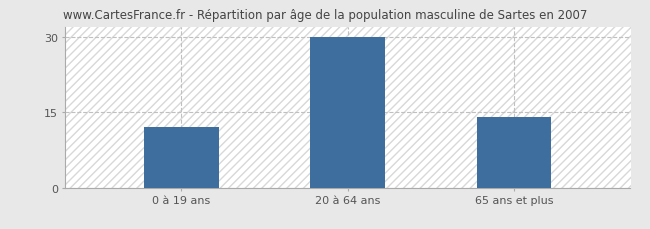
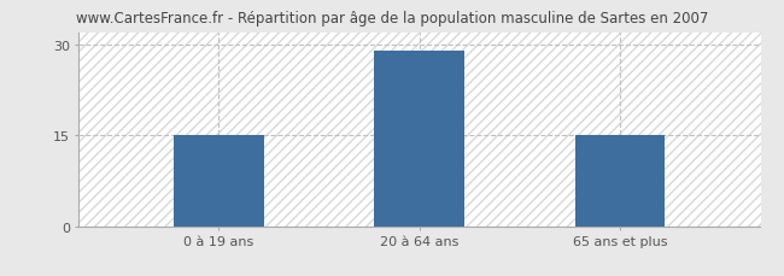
0 à 19 ans: 12 -> 15
20 à 64 ans: 30 -> 29
65 ans et plus: 14 -> 15
